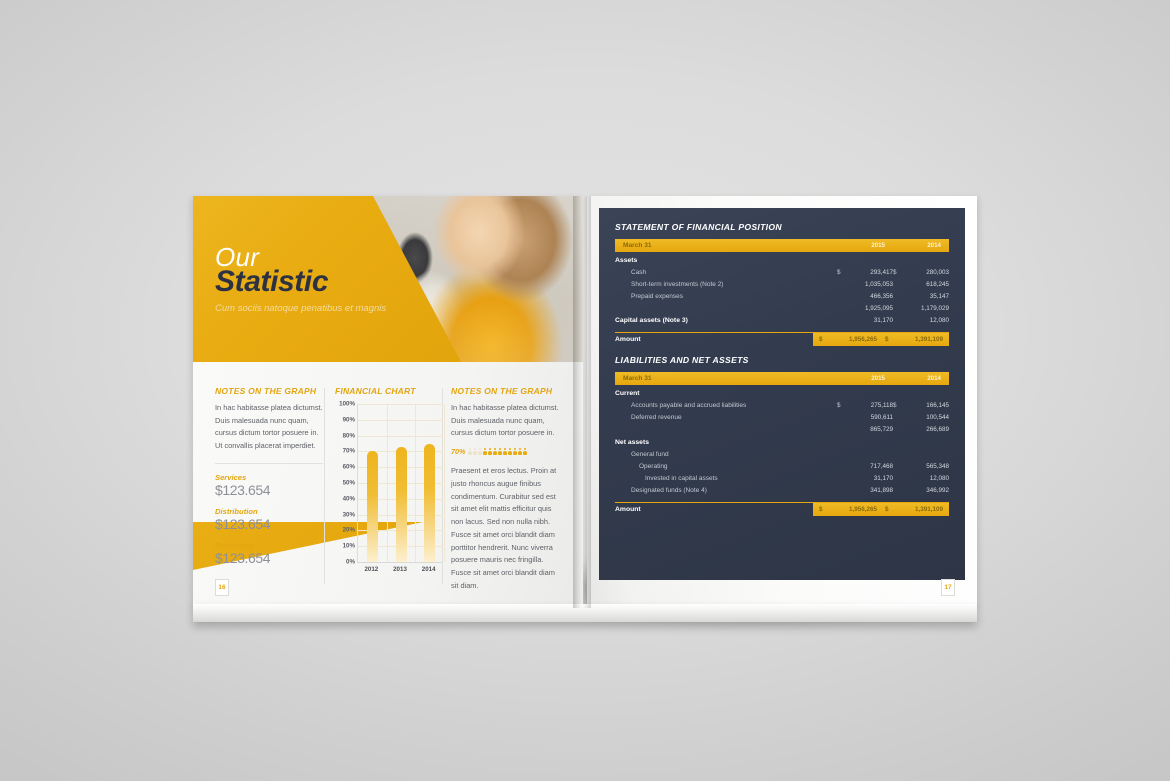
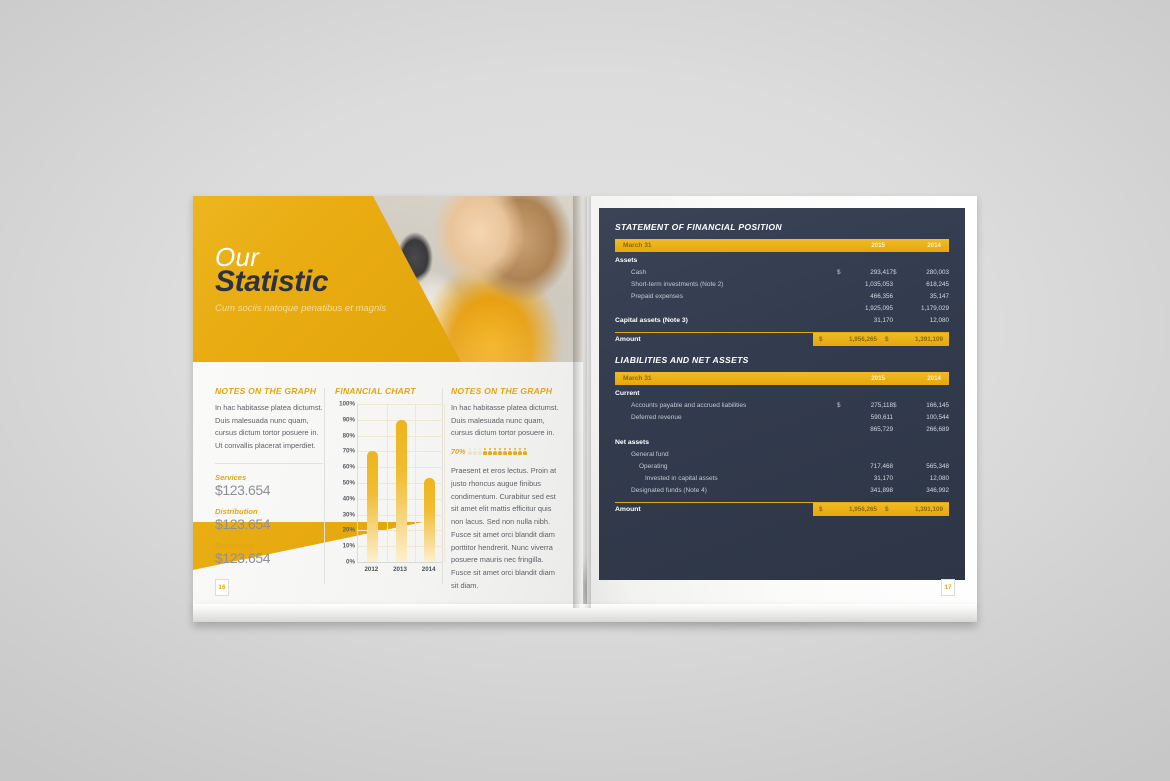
2013: 73% -> 90%
2014: 75% -> 53%
